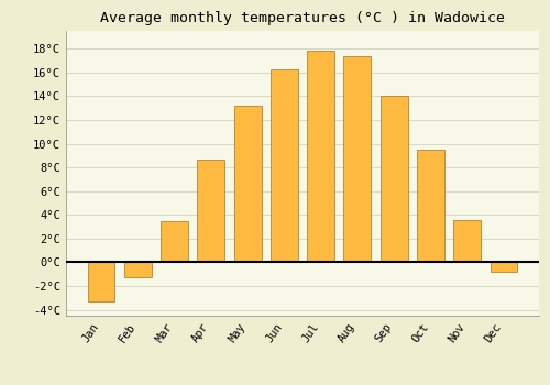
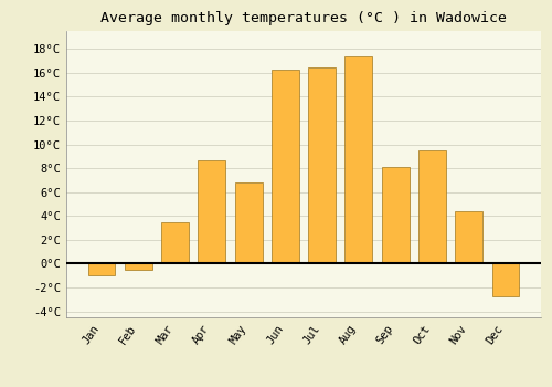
Jan: -3.3°C -> -1.0°C
Feb: -1.3°C -> -0.5°C
May: 13.2°C -> 6.8°C
Jul: 17.8°C -> 16.4°C
Sep: 14.0°C -> 8.1°C
Nov: 3.6°C -> 4.4°C
Dec: -0.8°C -> -2.7°C
